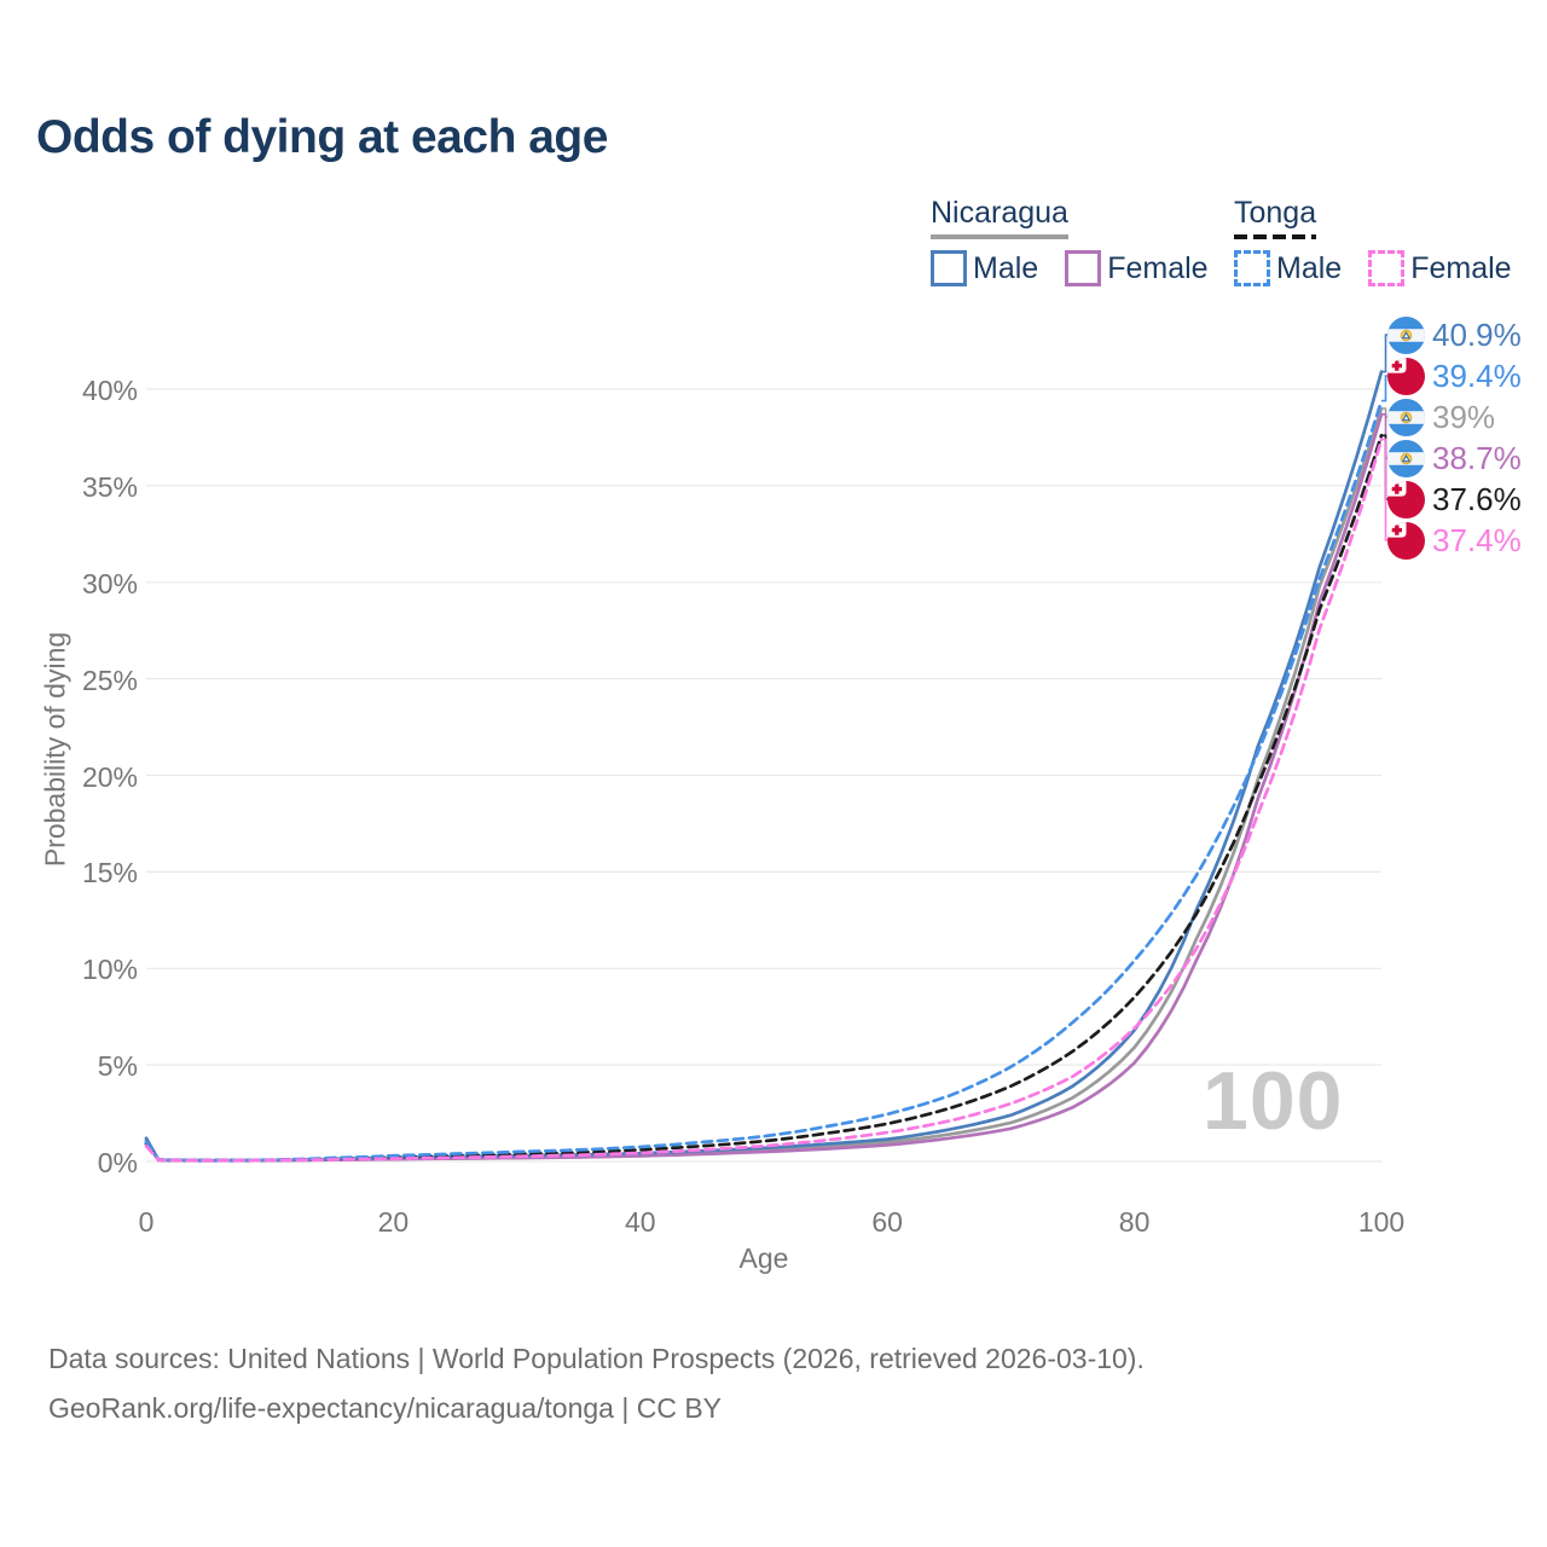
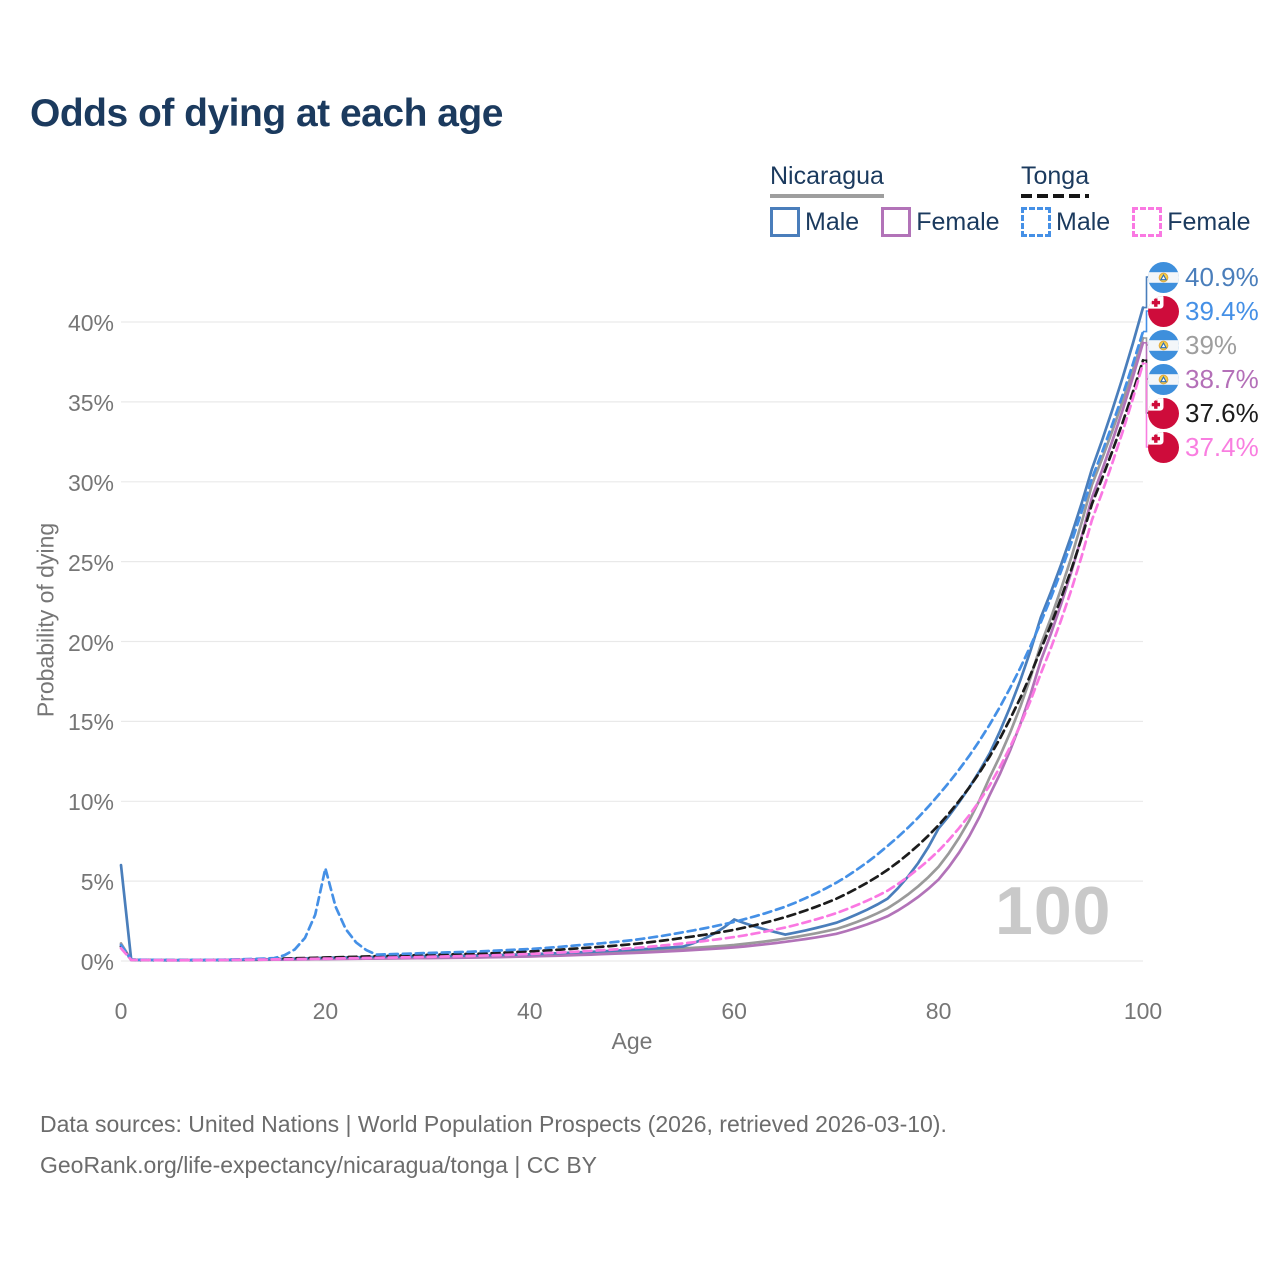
Nicaragua Male/0: 1.2% -> 6.0%
Tonga Male/20: 0.3% -> 5.8%
Nicaragua Male/60: 1.1% -> 2.6%
Nicaragua Male/80: 6.8% -> 8.3%
